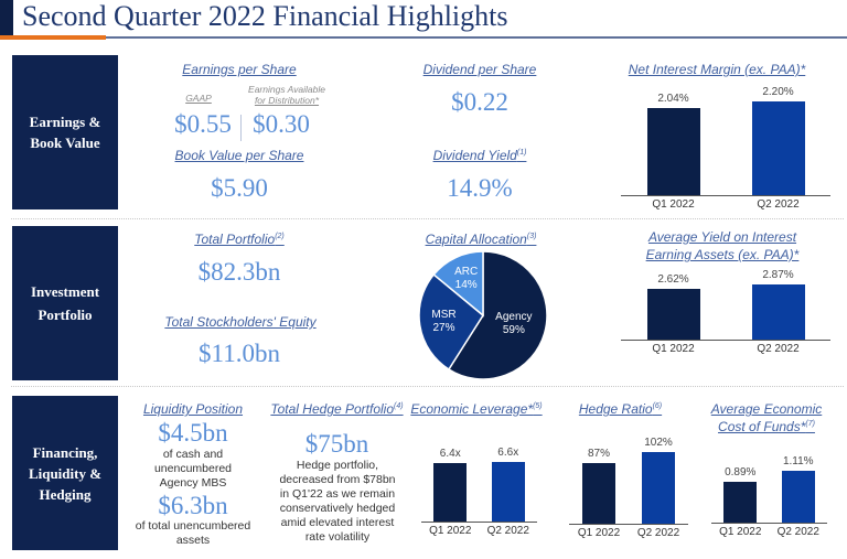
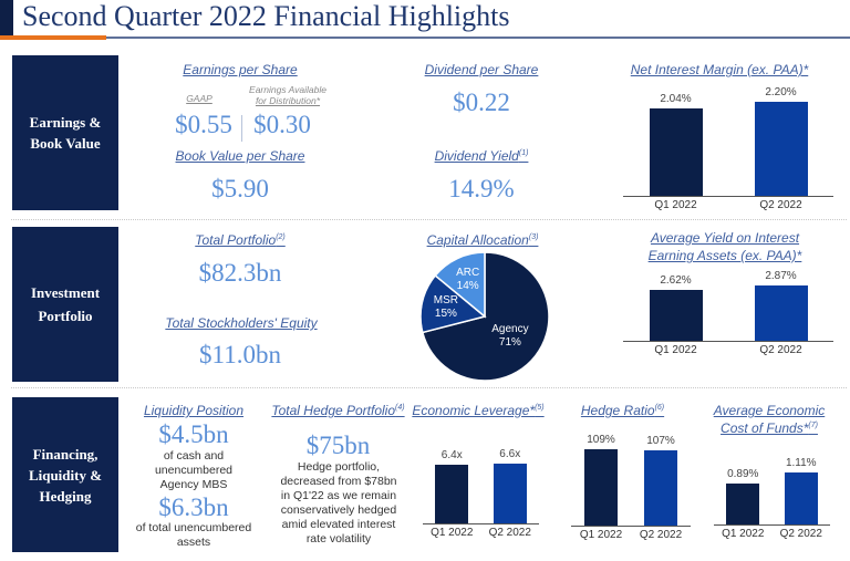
Capital Allocation(3)/Agency: 59% -> 71%
Capital Allocation(3)/MSR: 27% -> 15%
Hedge Ratio/Q1 2022: 87% -> 109%
Hedge Ratio/Q2 2022: 102% -> 107%
